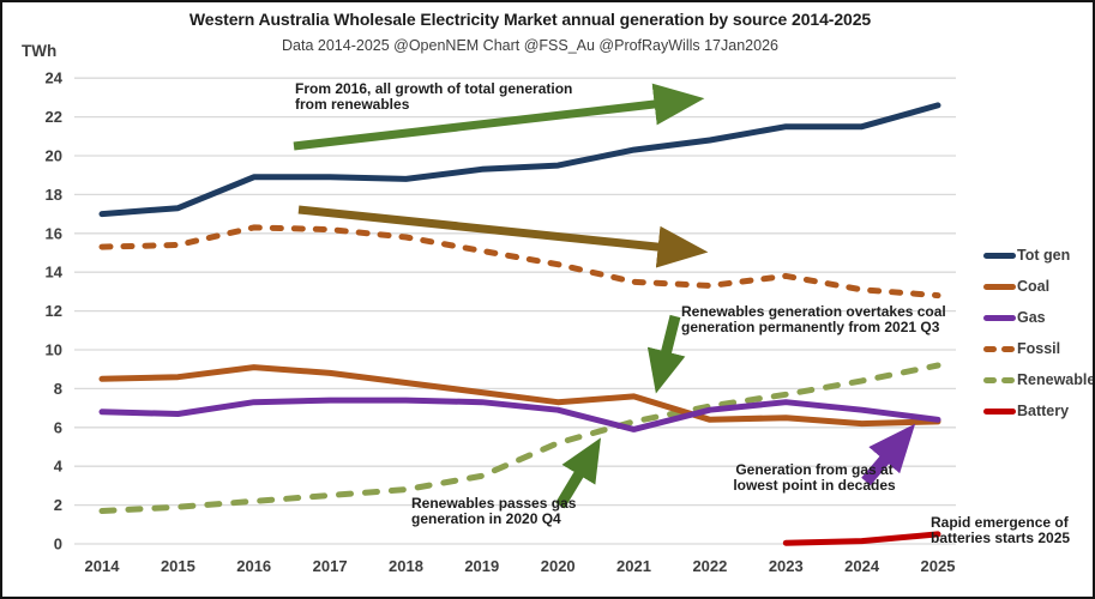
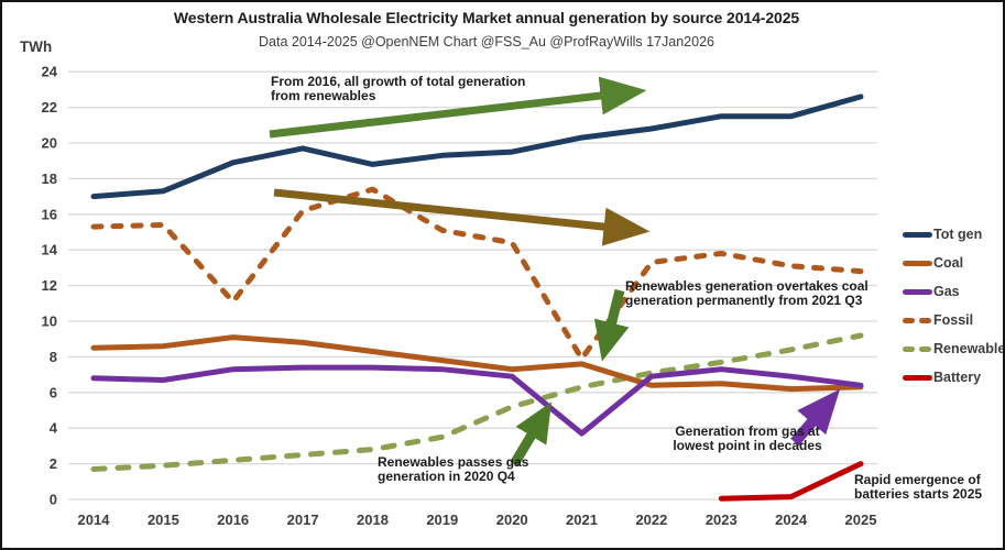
Fossil/2016: 16.3 -> 11.1
Tot gen/2017: 18.9 -> 19.7
Fossil/2018: 15.8 -> 17.4
Fossil/2021: 13.5 -> 7.9
Gas/2021: 5.9 -> 3.7
Battery/2025: 0.5 -> 2.0
